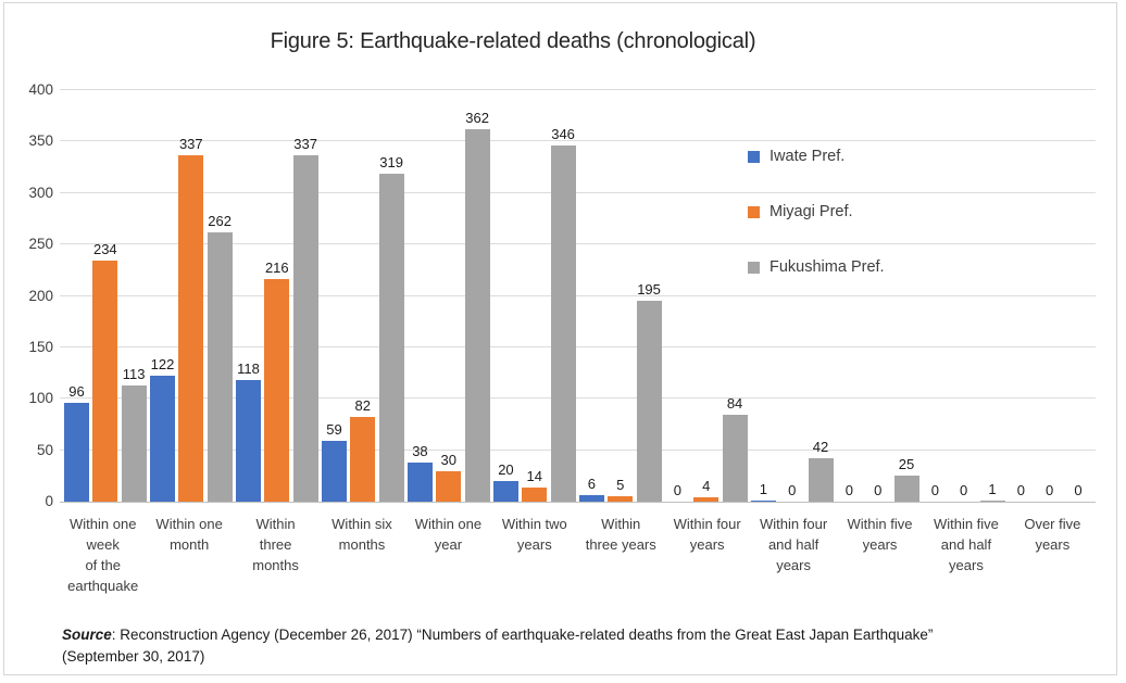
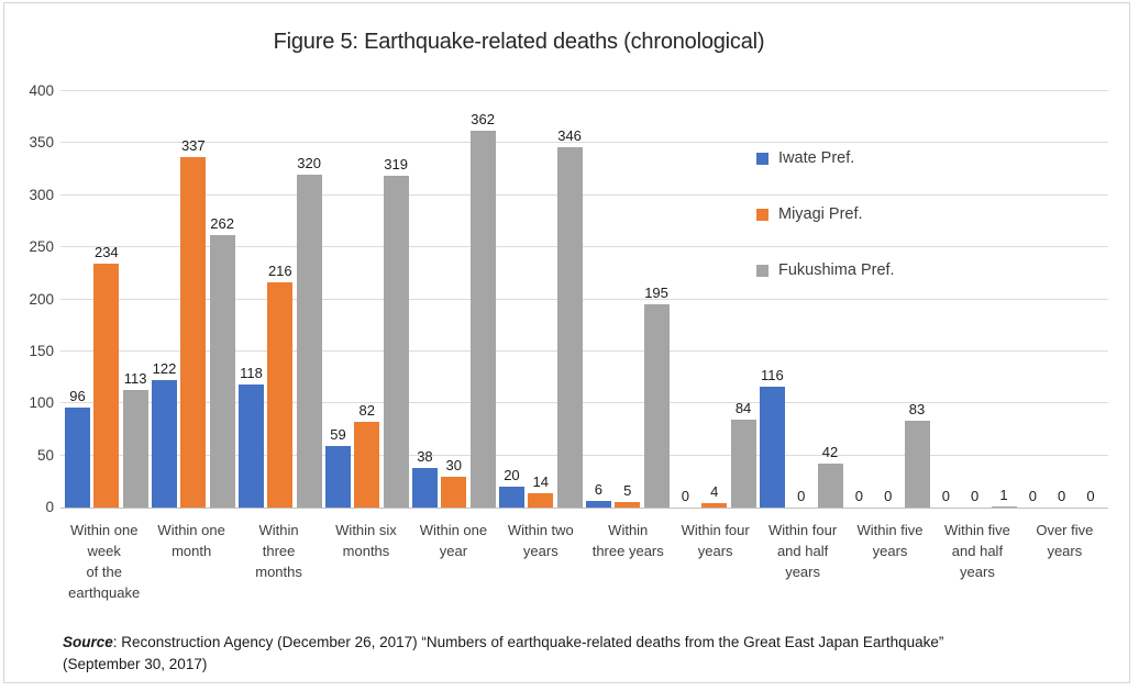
Fukushima Pref./Within three months: 337 -> 320
Iwate Pref./Within four and half years: 1 -> 116
Fukushima Pref./Within five years: 25 -> 83
